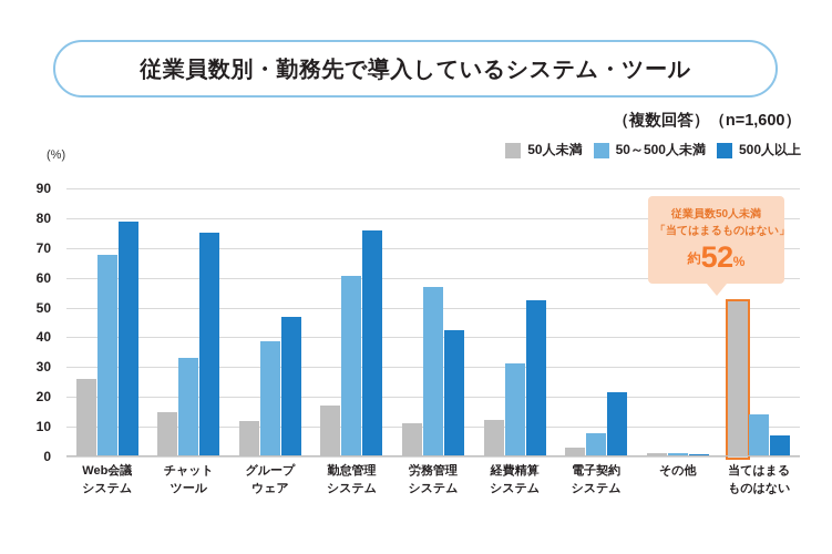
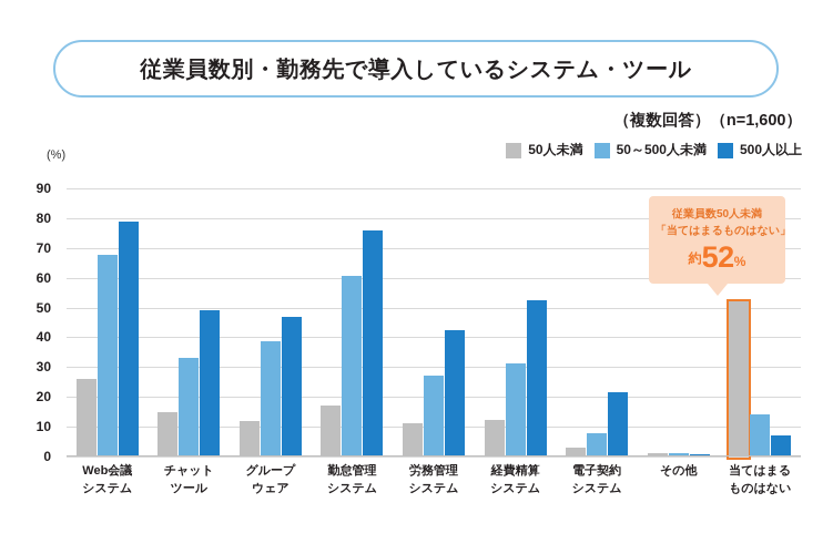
500人以上/チャット ツール: 75 -> 49
50～500人未満/労務管理 システム: 57 -> 27
